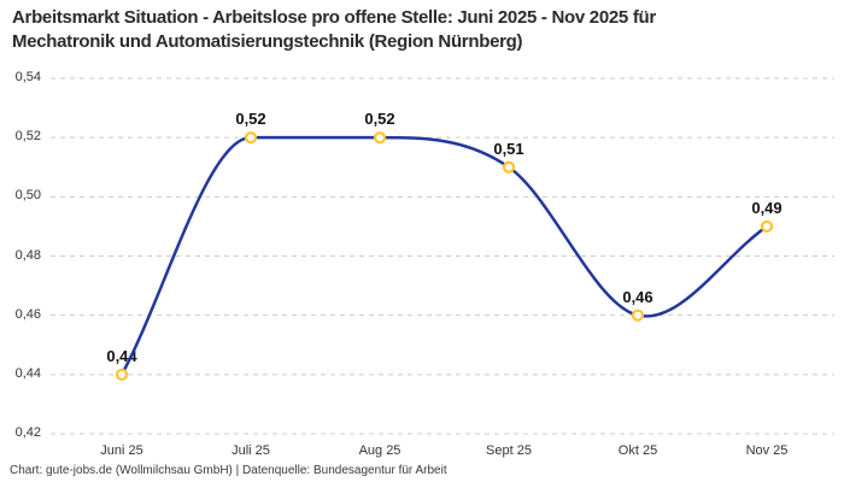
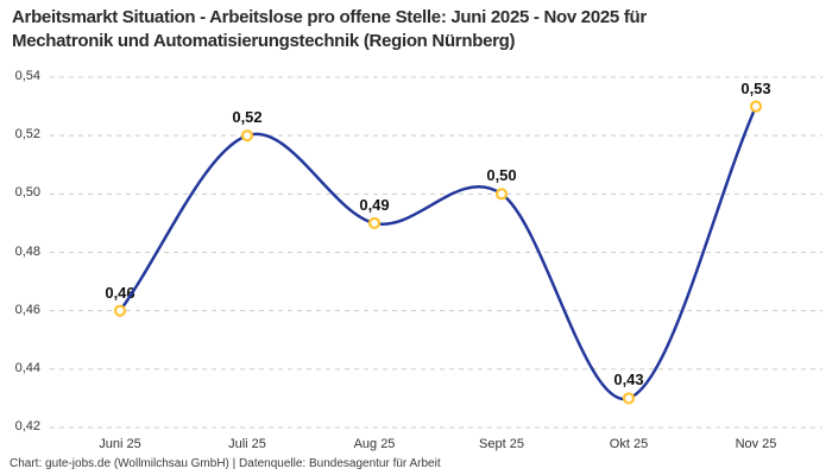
Juni 25: 0,44 -> 0,46
Aug 25: 0,52 -> 0,49
Sept 25: 0,51 -> 0,50
Okt 25: 0,46 -> 0,43
Nov 25: 0,49 -> 0,53
